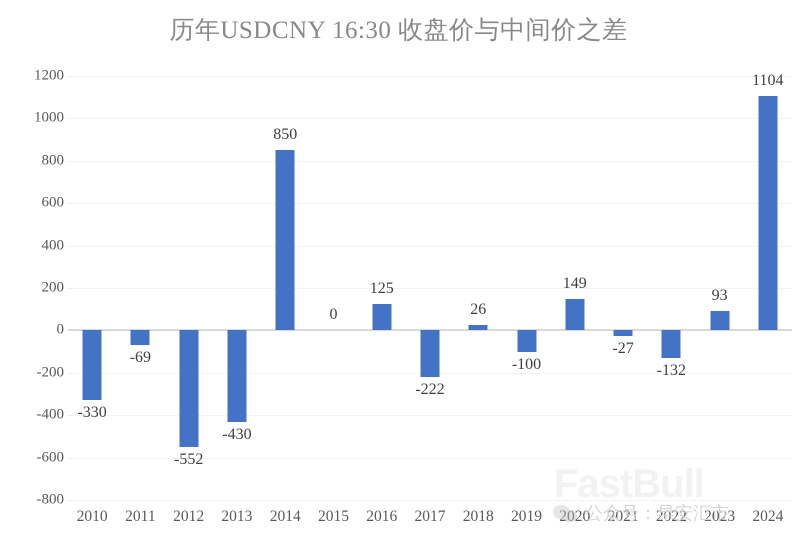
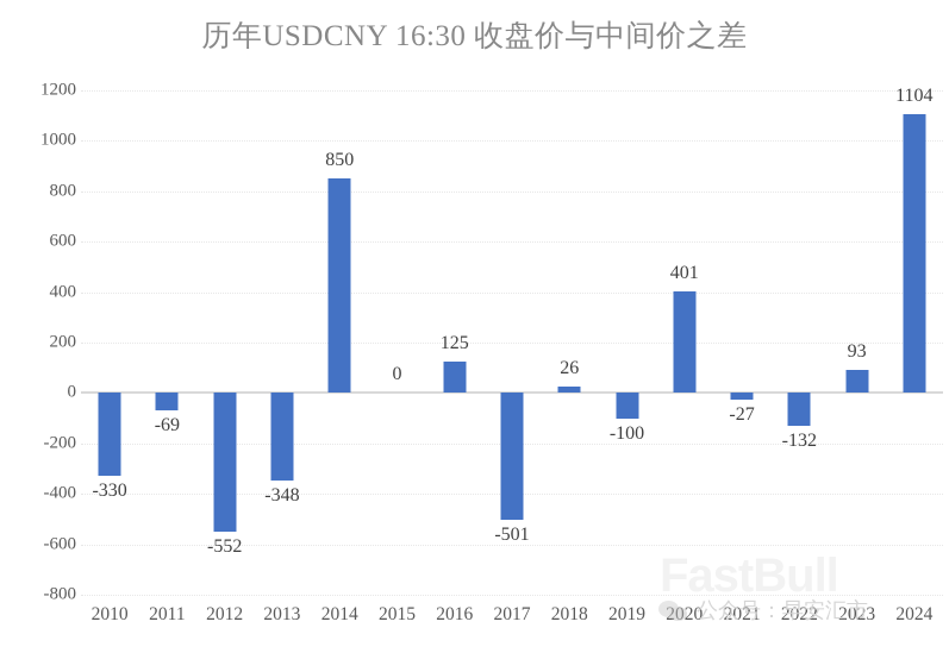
2013: -430 -> -348
2017: -222 -> -501
2020: 149 -> 401
